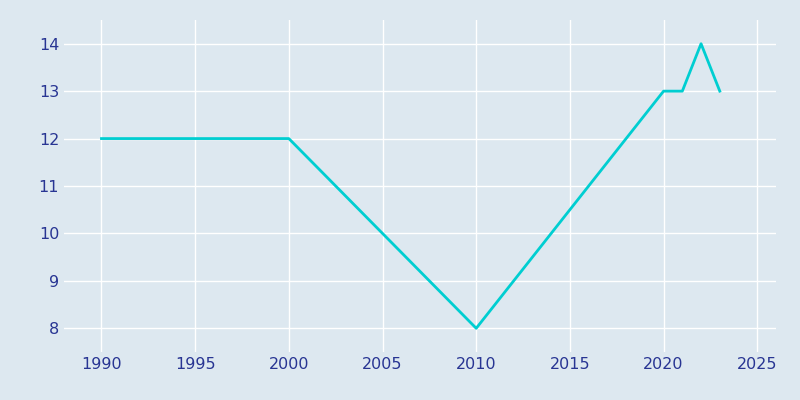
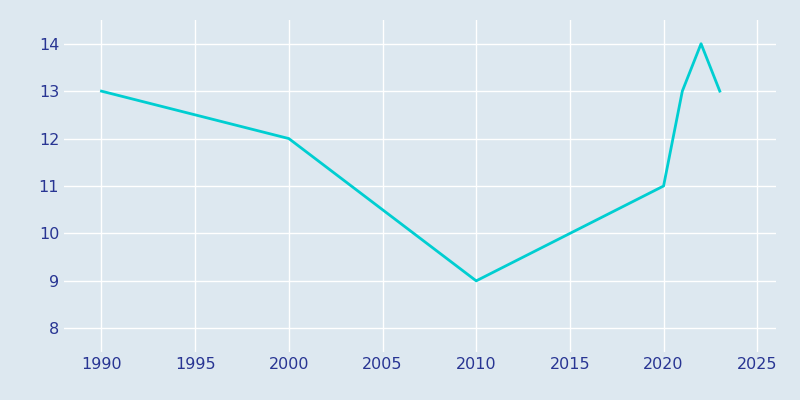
1990: 12 -> 13
2010: 8 -> 9
2020: 13 -> 11
